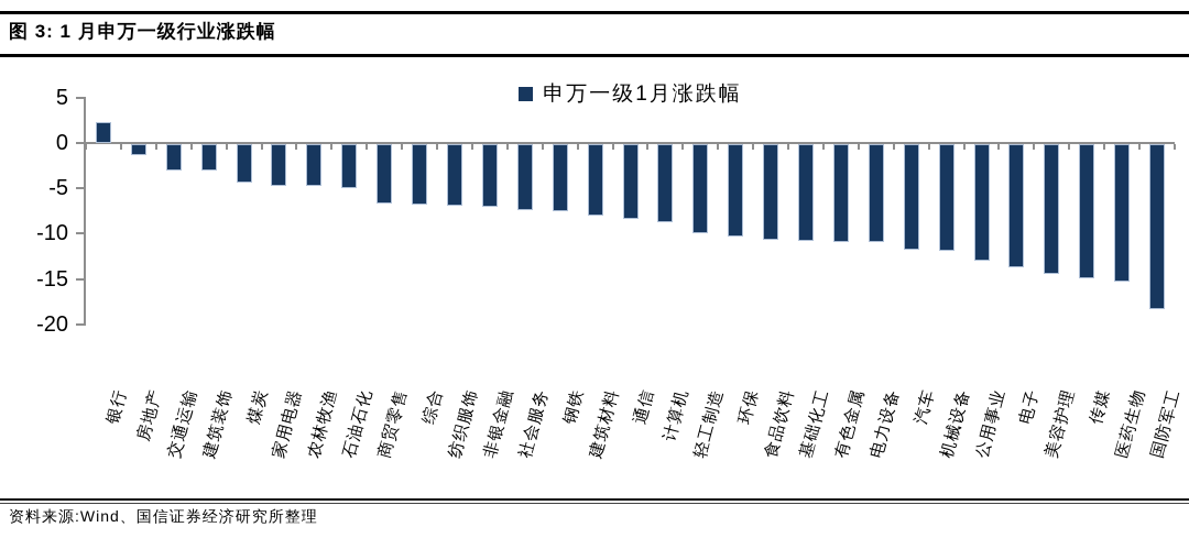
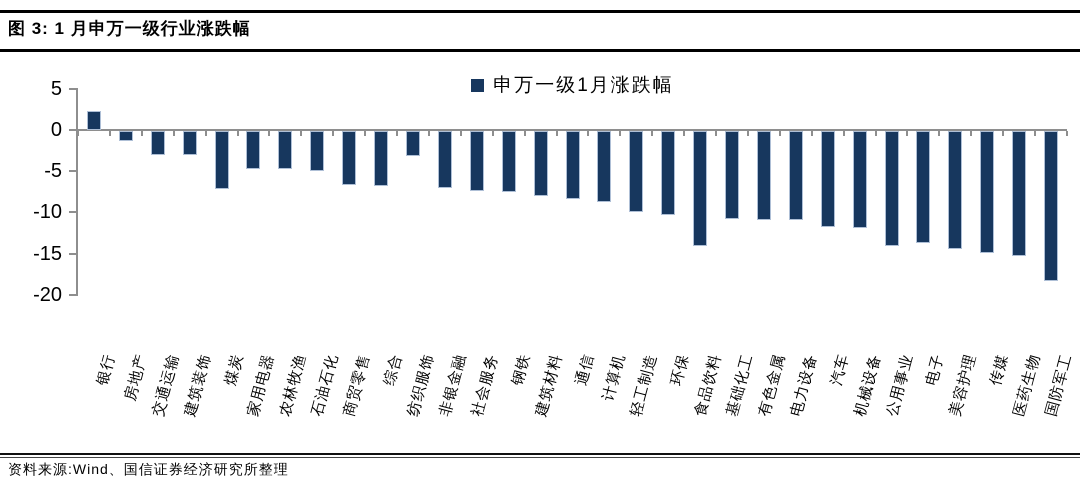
煤炭: -4 -> -7
纺织服饰: -7 -> -3
食品饮料: -11 -> -14
公用事业: -13 -> -14
